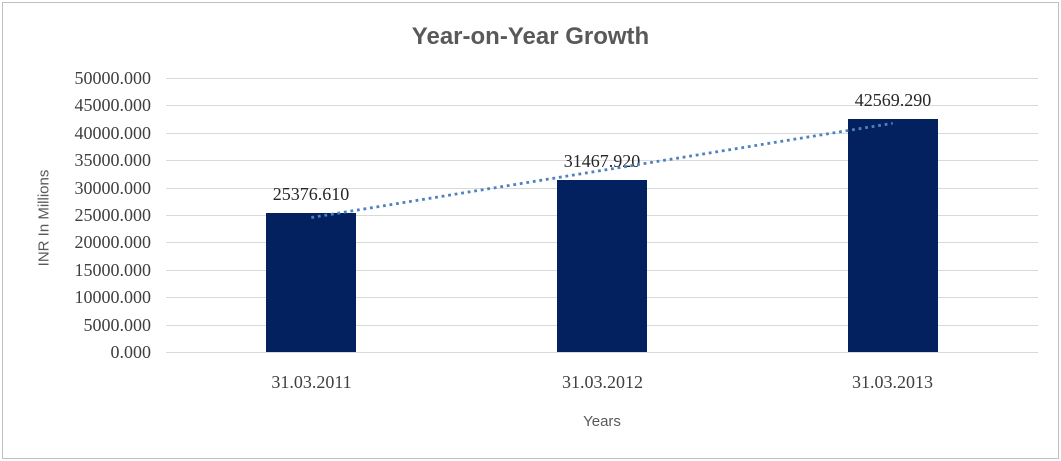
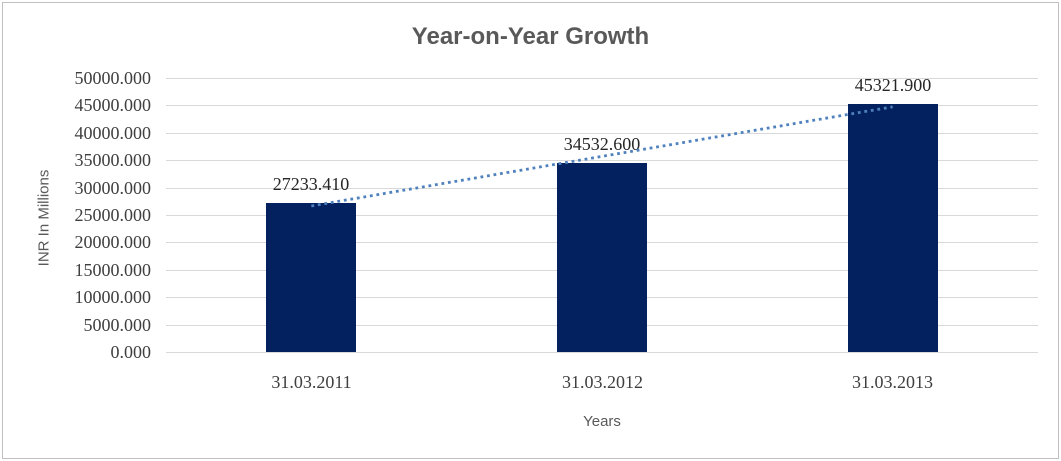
31.03.2011: 25376.610 -> 27233.410
31.03.2012: 31467.920 -> 34532.600
31.03.2013: 42569.290 -> 45321.900
